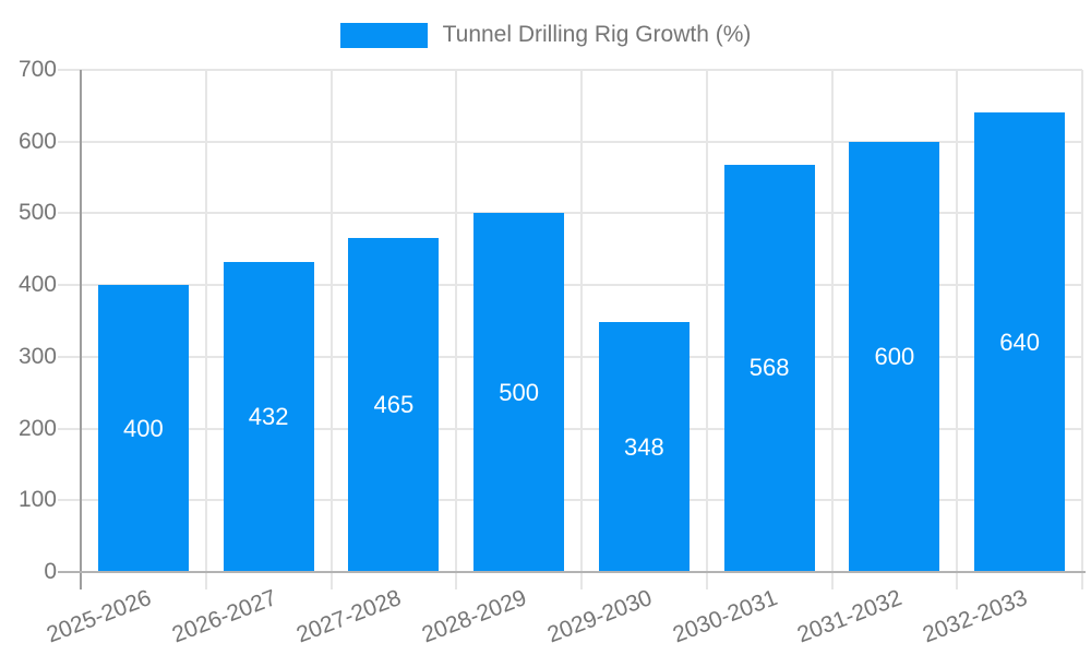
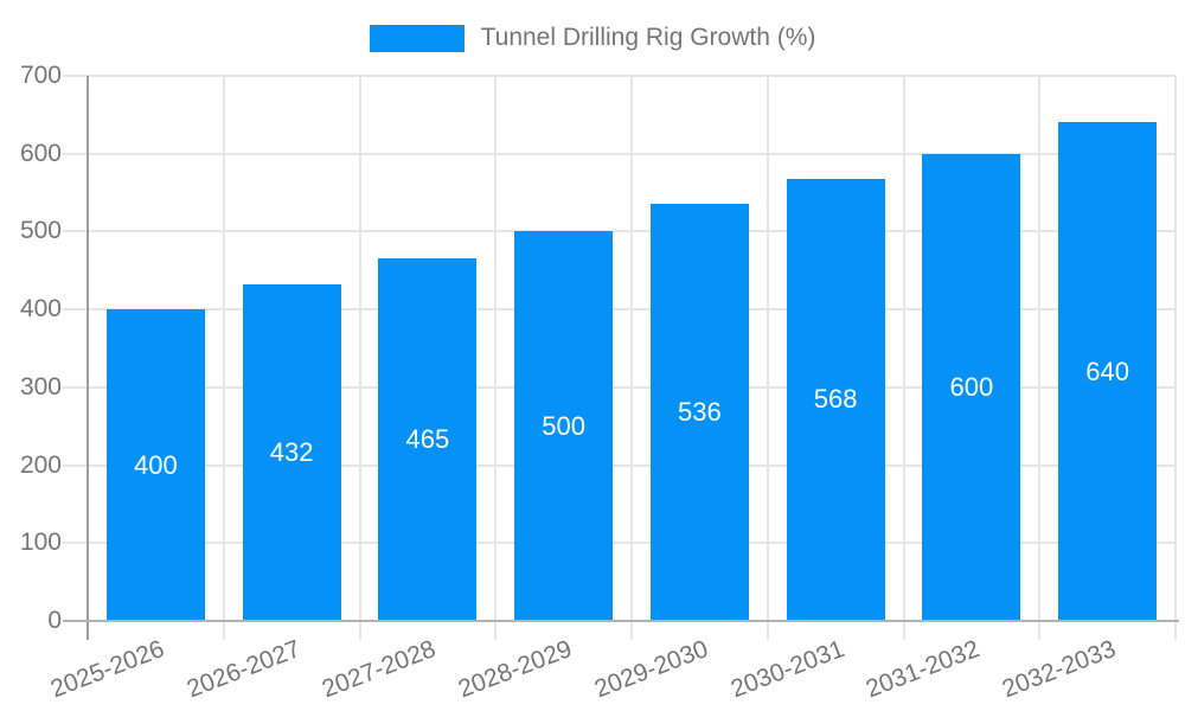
2029-2030: 348 -> 536
